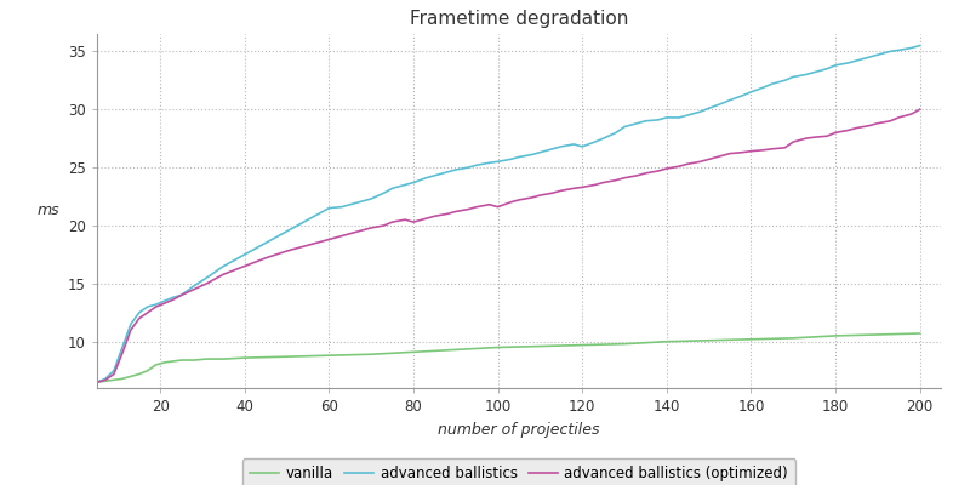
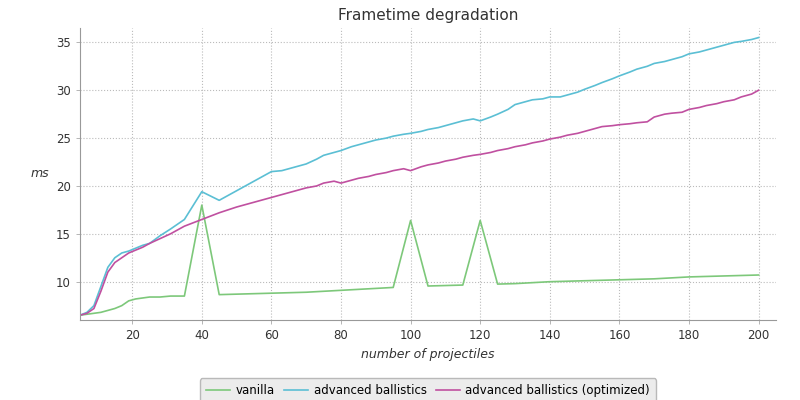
vanilla/40: 8.6 -> 18.0
advanced ballistics/40: 17.5 -> 19.4
vanilla/100: 9.5 -> 16.4
vanilla/120: 9.7 -> 16.4
